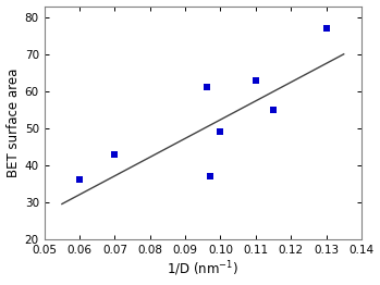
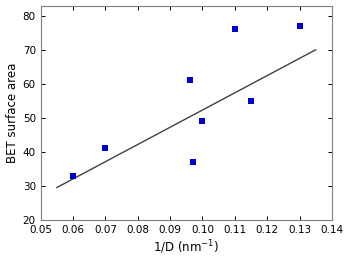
0.06: 36 -> 33
0.07: 43 -> 41
0.11: 63 -> 76
